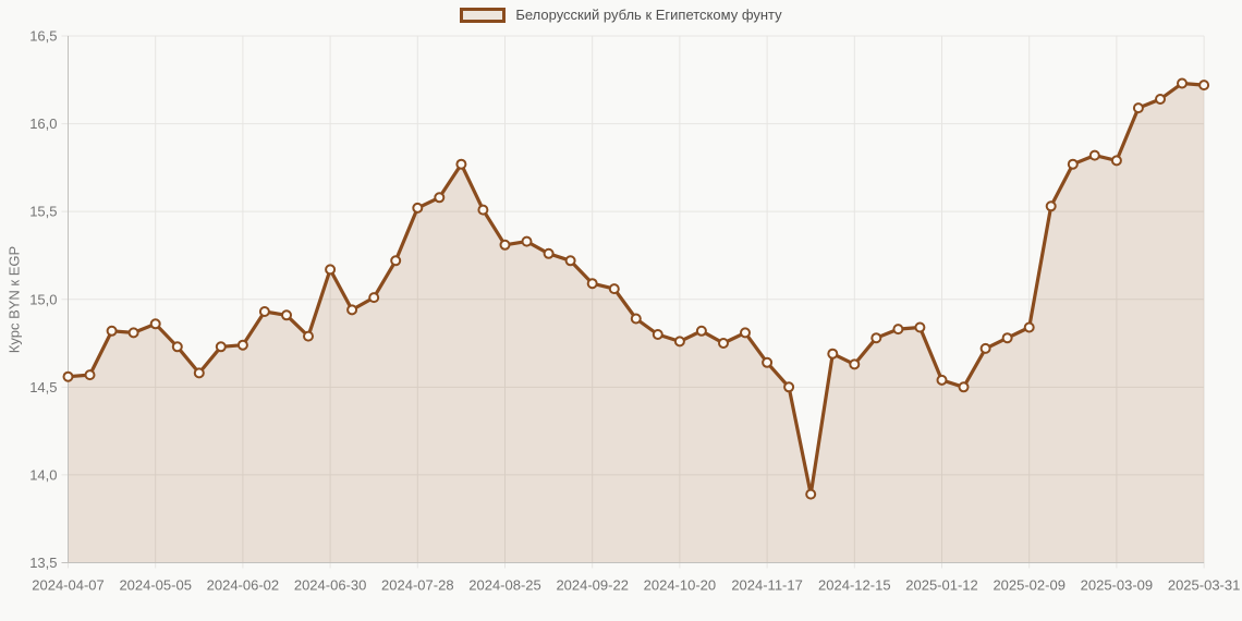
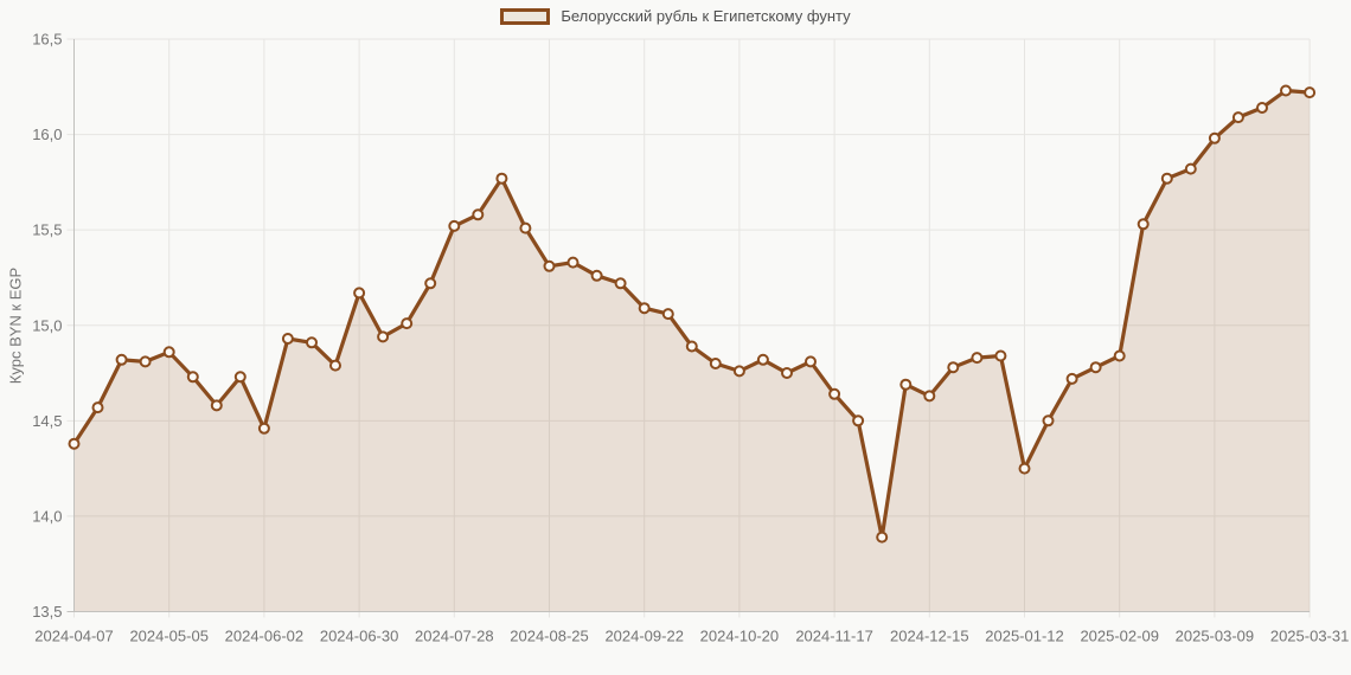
2024-04-07: 14,56 -> 14,38
2024-06-02: 14,74 -> 14,46
2025-01-12: 14,54 -> 14,25
2025-03-09: 15,79 -> 15,98
